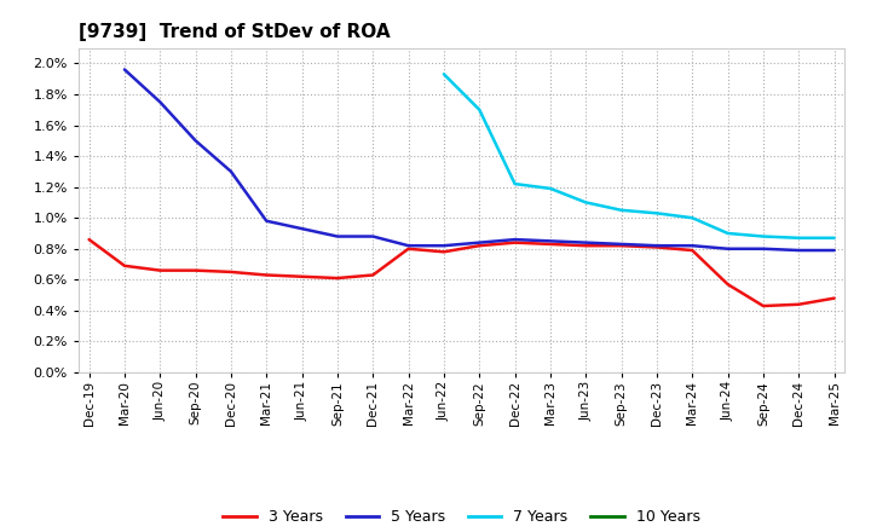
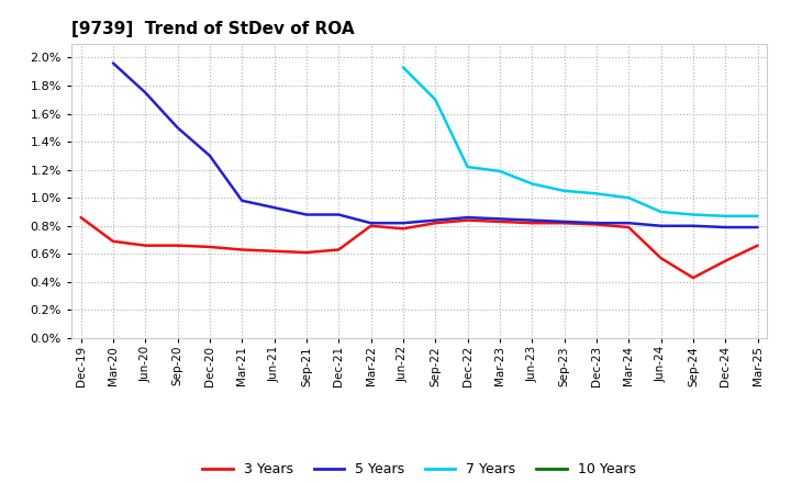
3 Years/Dec-24: 0.44% -> 0.55%
3 Years/Mar-25: 0.48% -> 0.66%
